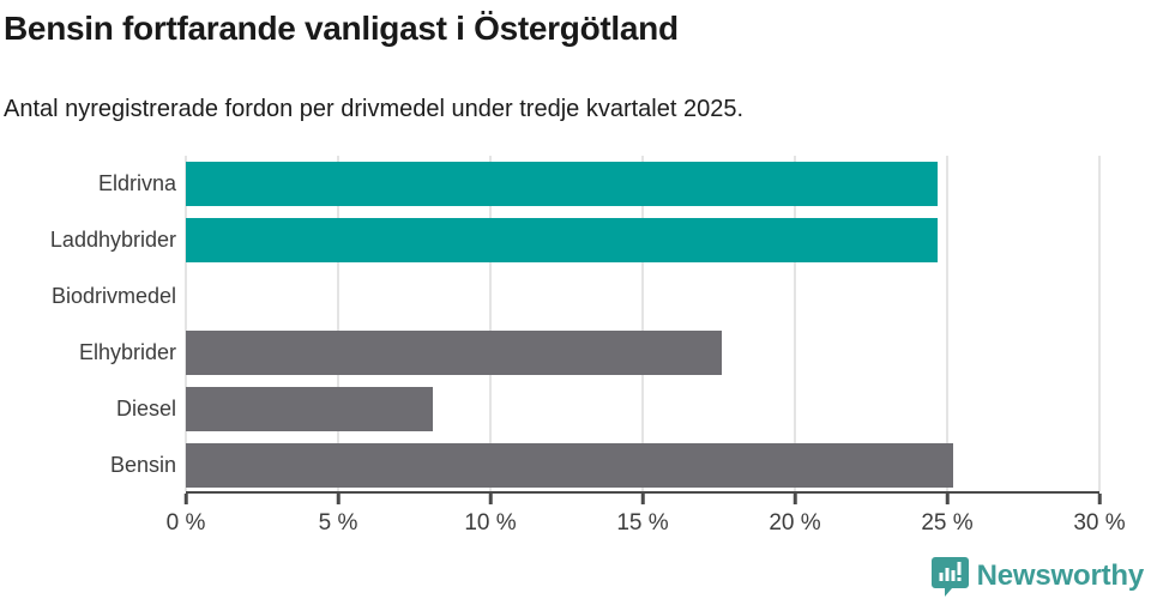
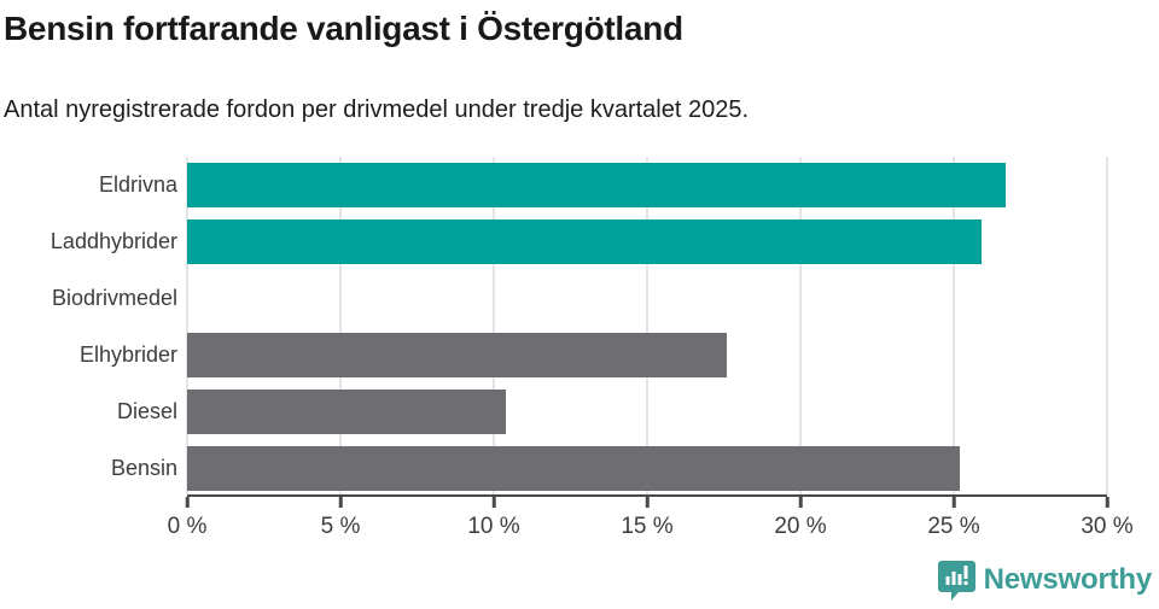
Eldrivna: 24.7% -> 26.7%
Laddhybrider: 24.7% -> 25.9%
Diesel: 8.1% -> 10.4%
